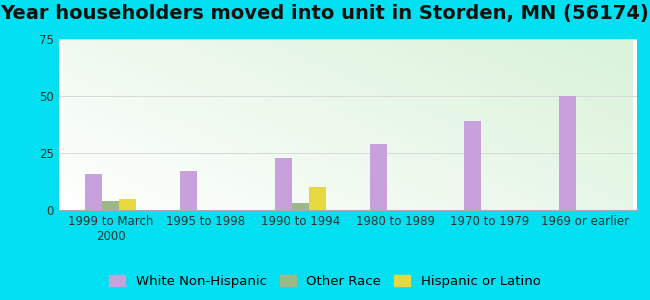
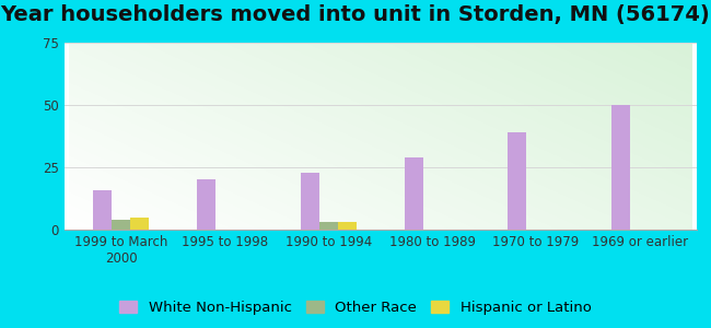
White Non-Hispanic/1995 to 1998: 17 -> 20
Hispanic or Latino/1990 to 1994: 10 -> 3
